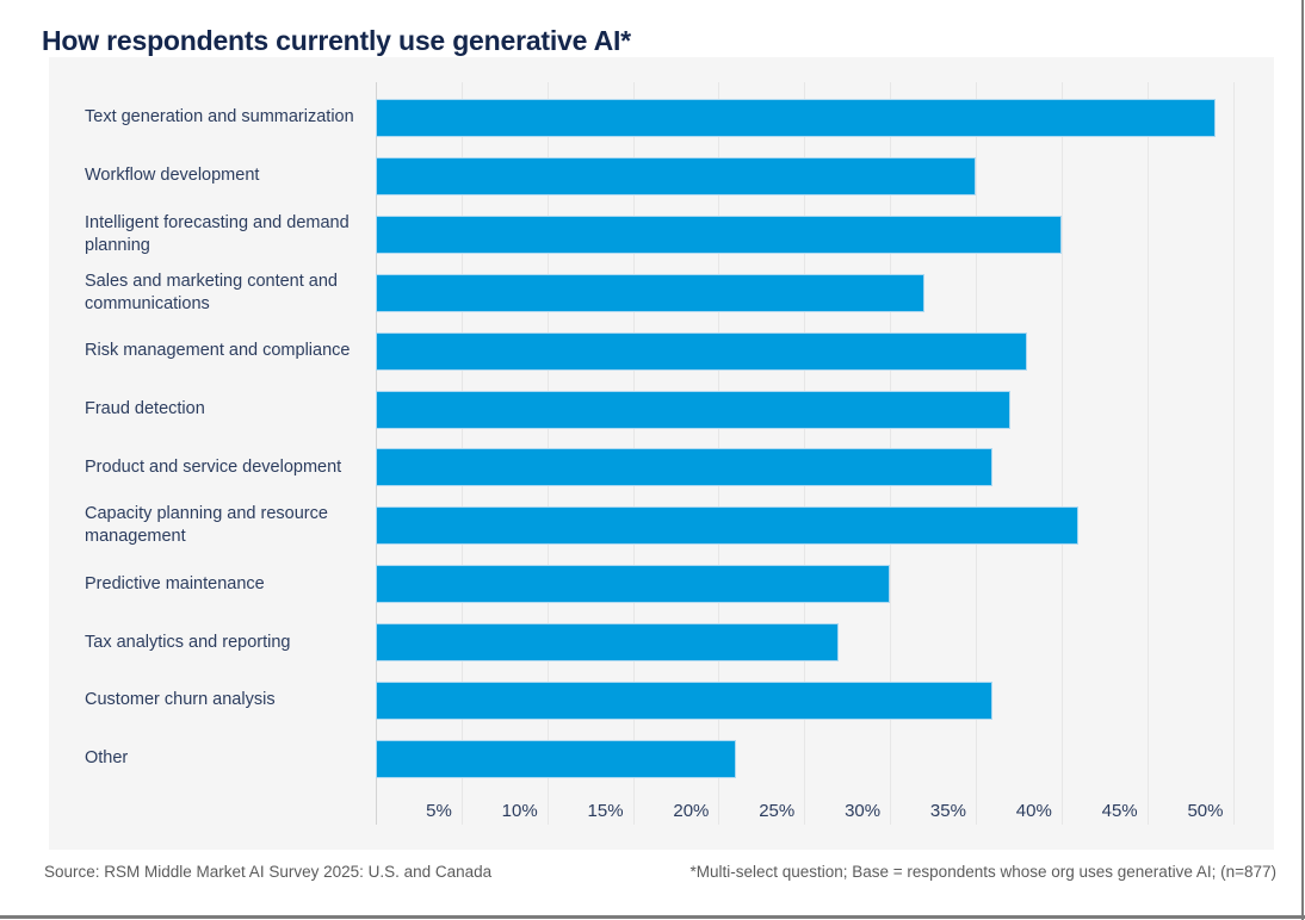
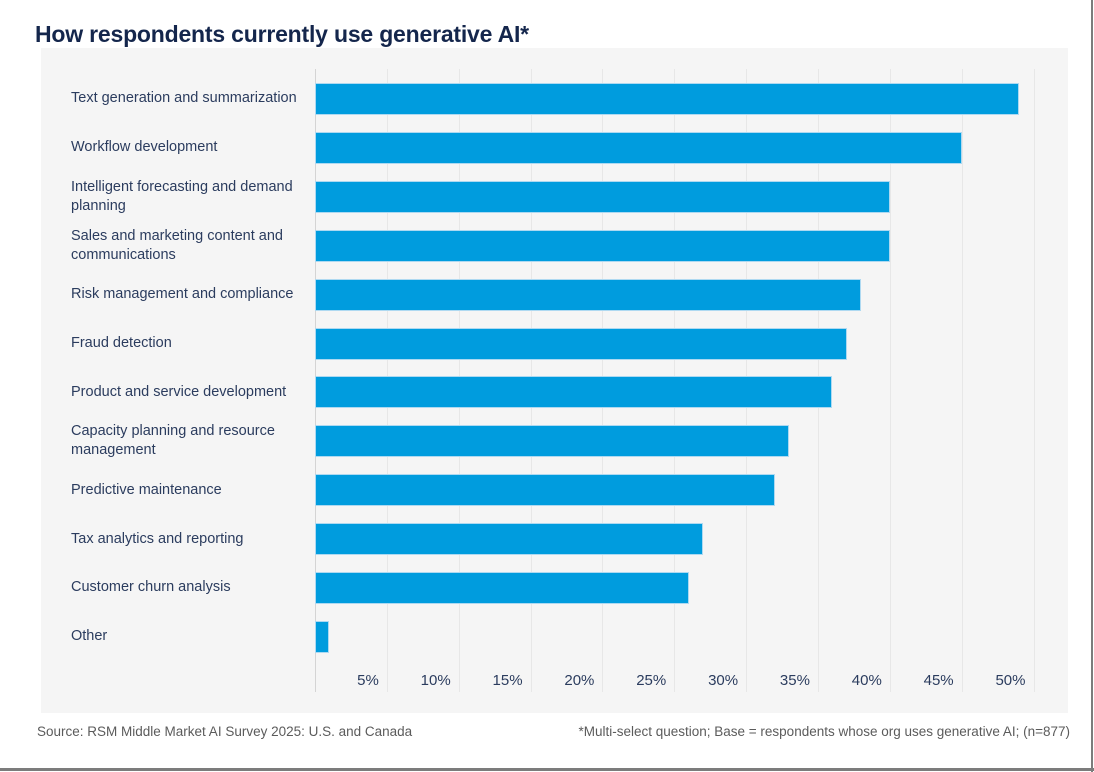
Workflow development: 35% -> 45%
Sales and marketing content and communications: 32% -> 40%
Capacity planning and resource management: 41% -> 33%
Predictive maintenance: 30% -> 32%
Customer churn analysis: 36% -> 26%
Other: 21% -> 1%
